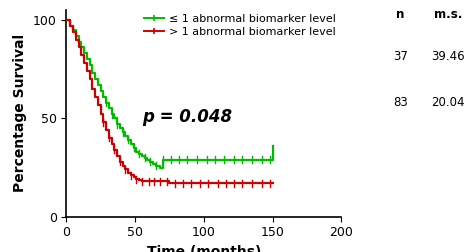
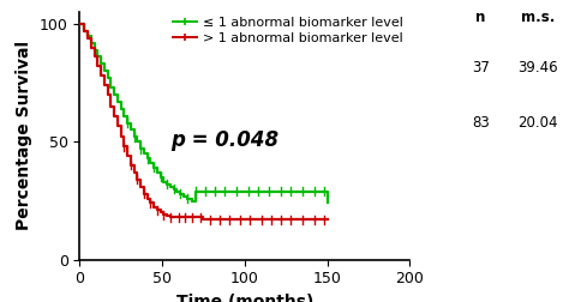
≤ 1 abnormal biomarker level/150: 36 -> 24
